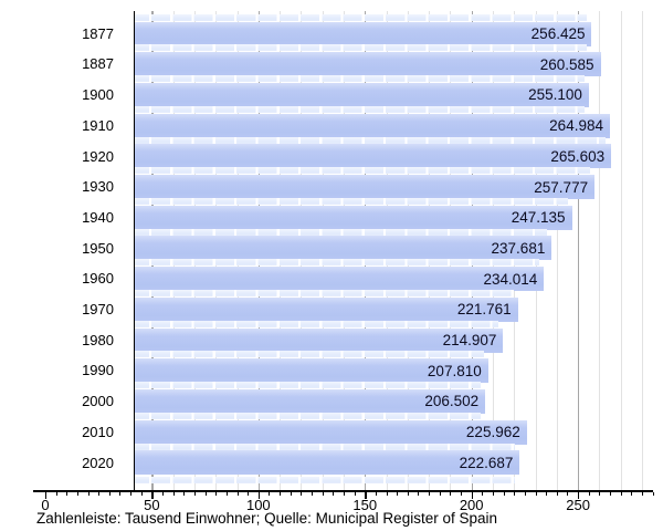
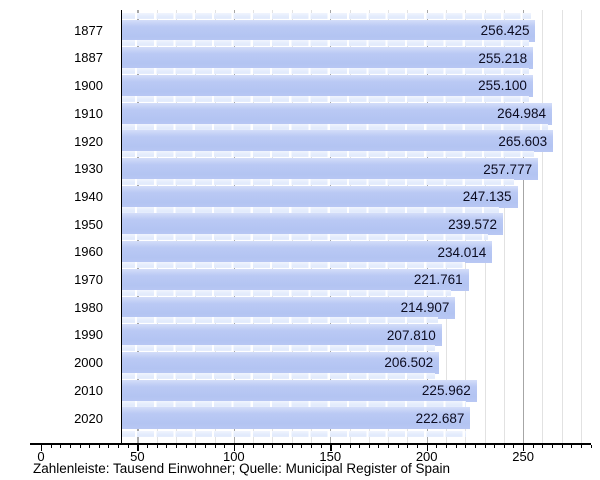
1887: 260.585 -> 255.218
1950: 237.681 -> 239.572
